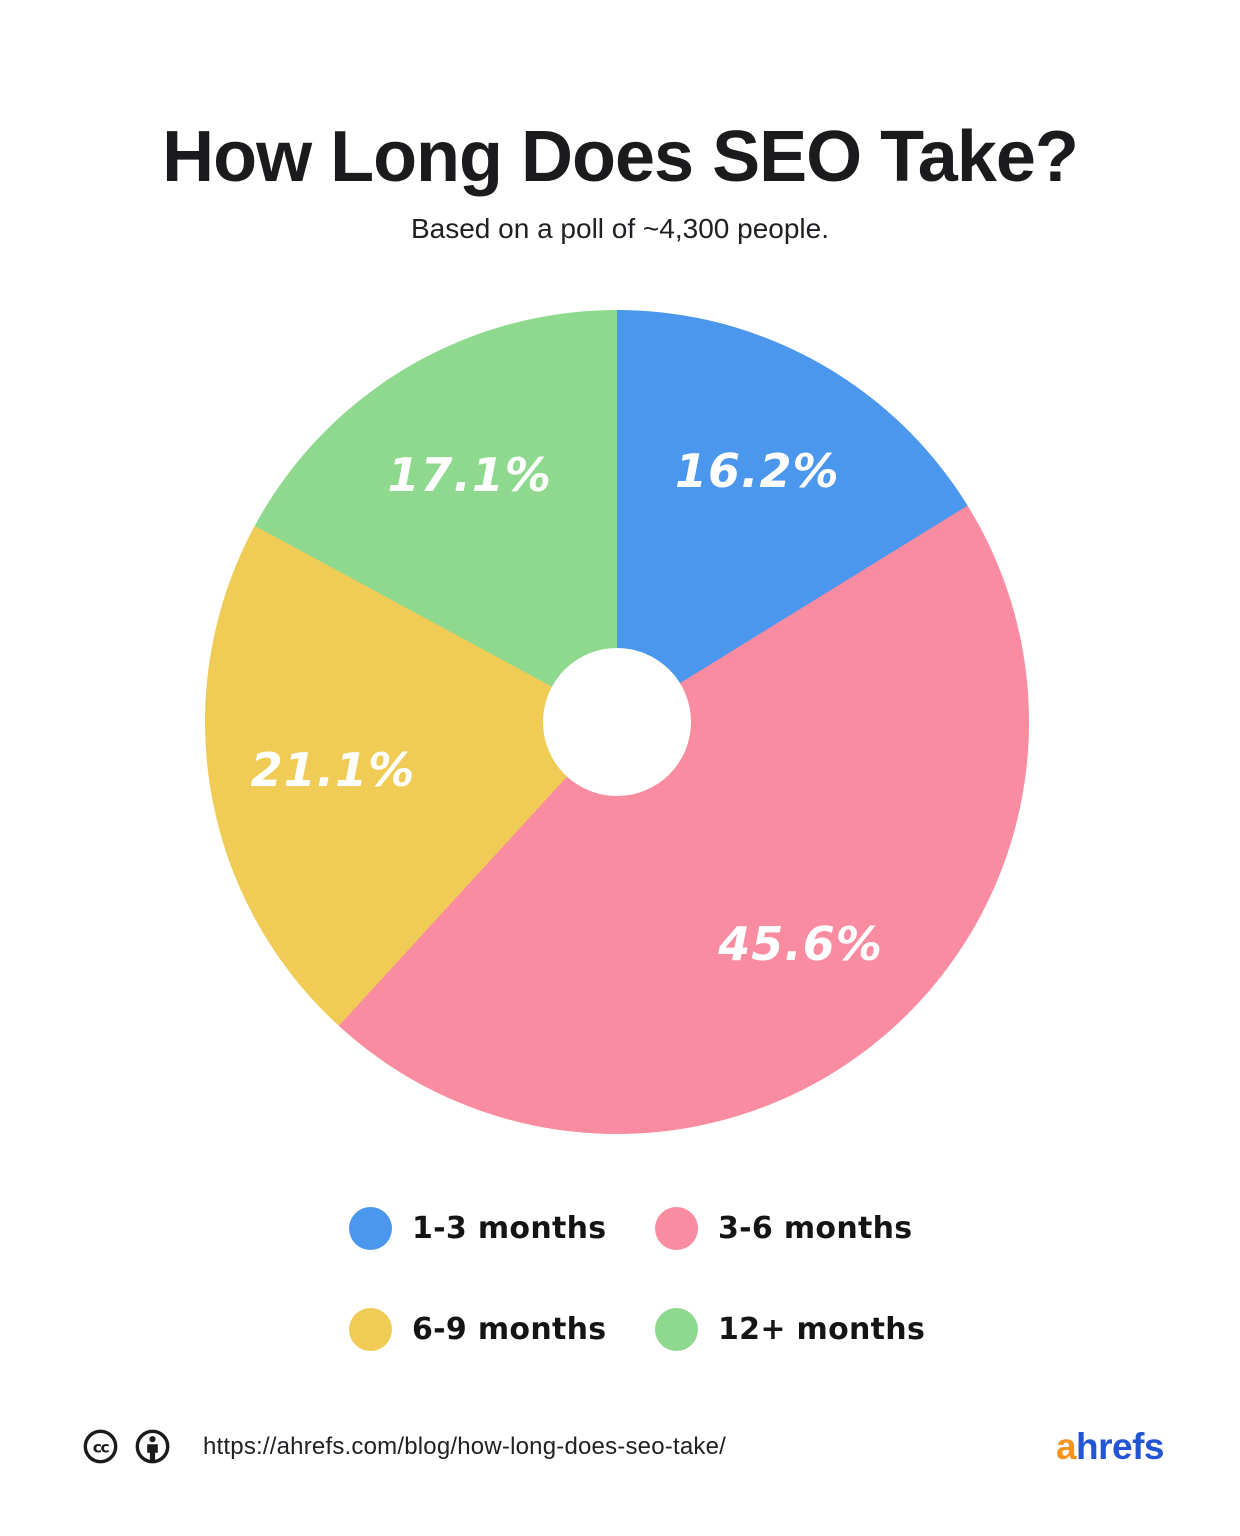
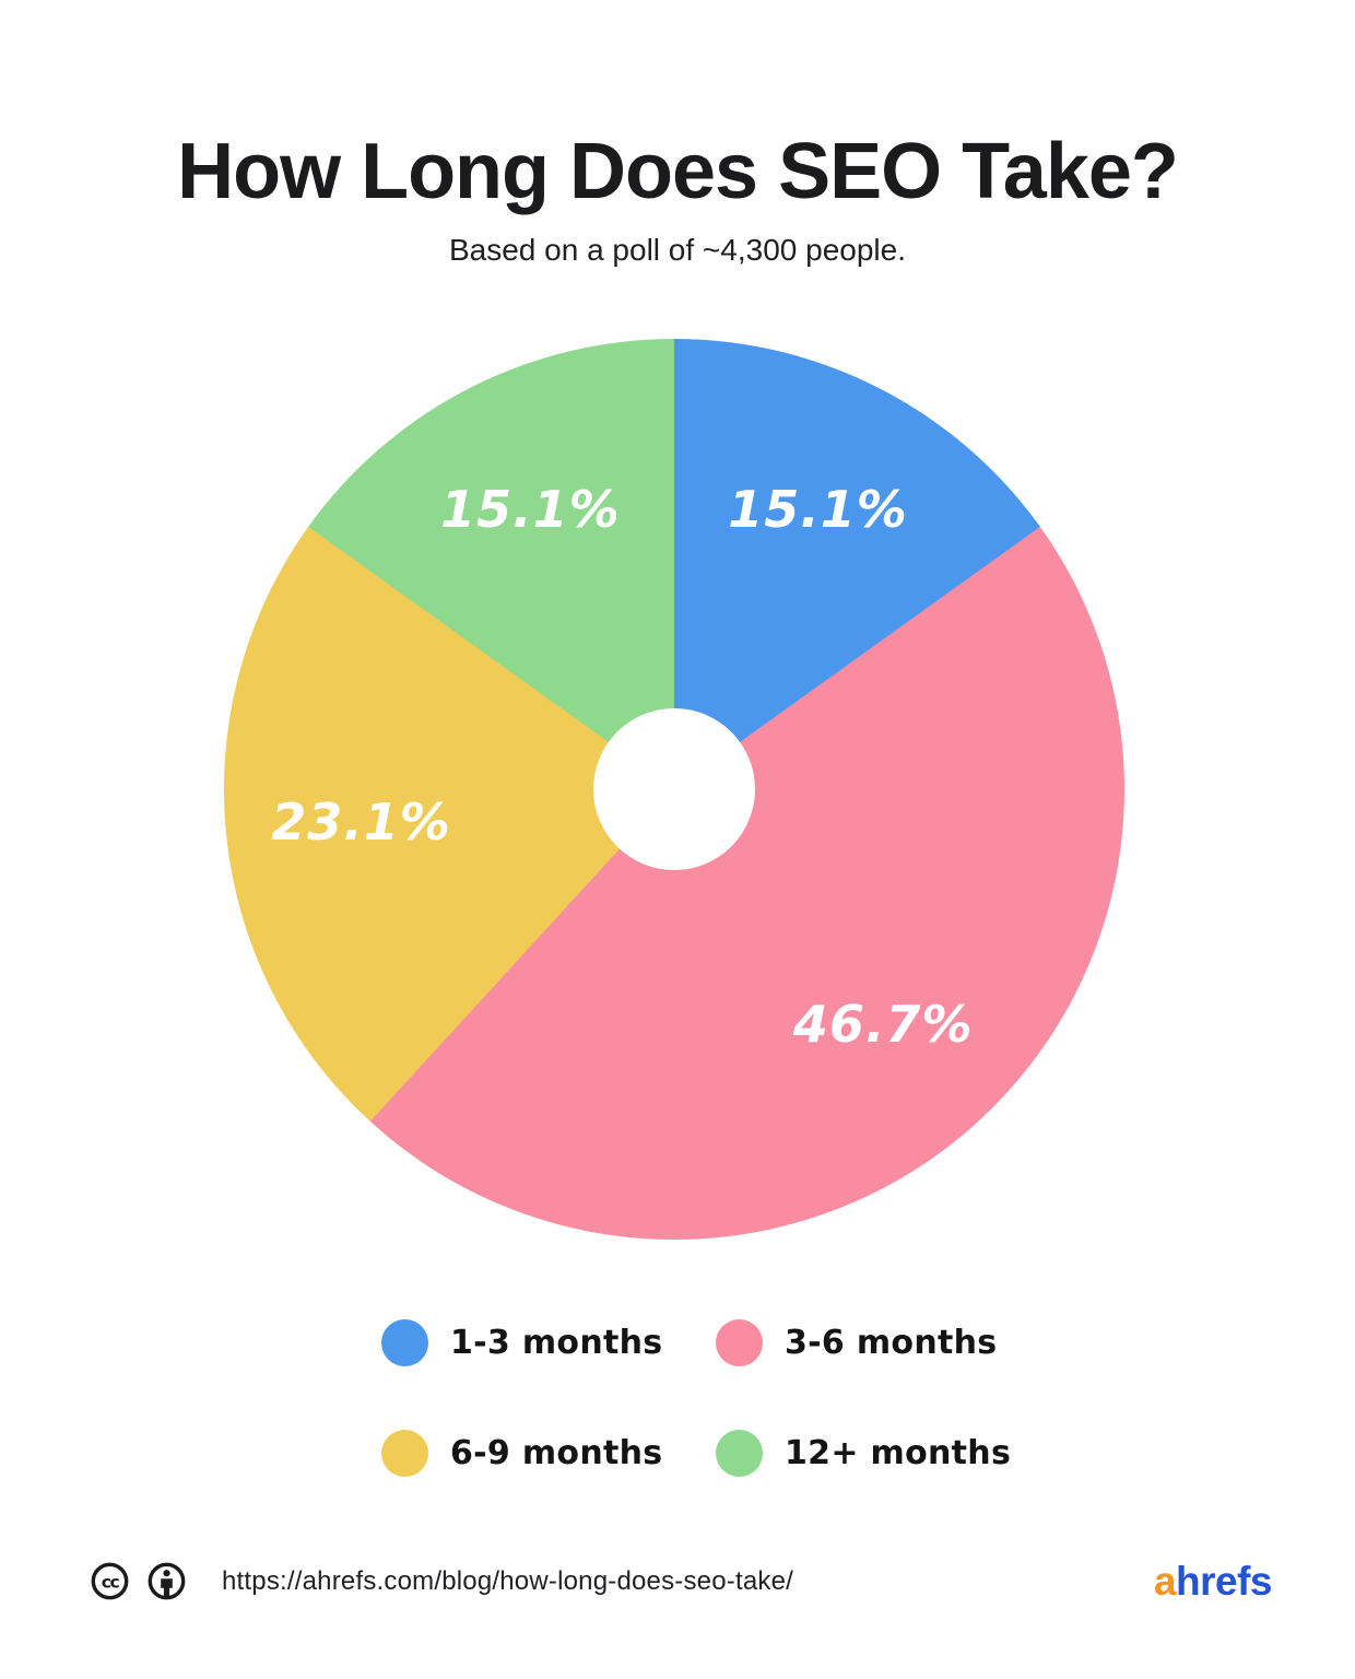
1-3 months: 16.2% -> 15.1%
3-6 months: 45.6% -> 46.7%
6-9 months: 21.1% -> 23.1%
12+ months: 17.1% -> 15.1%
